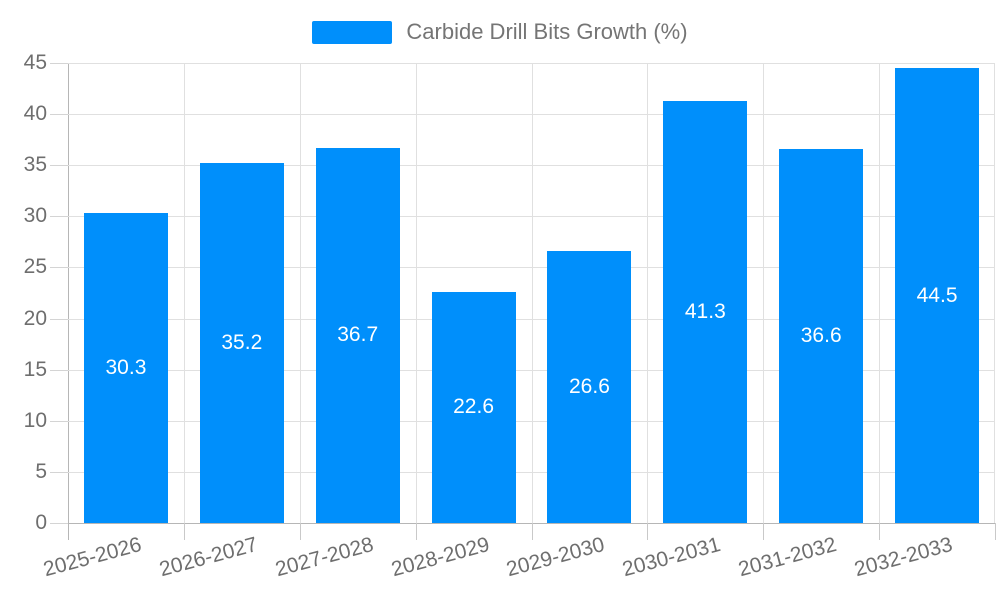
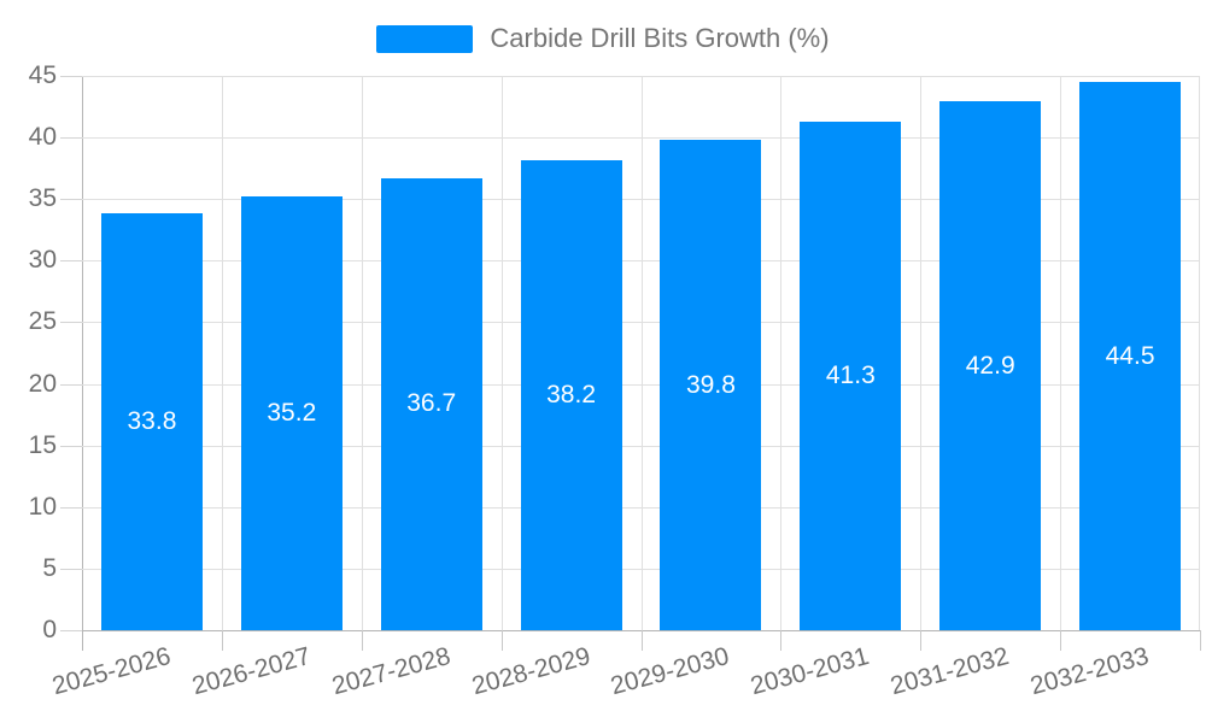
2025-2026: 30.3 -> 33.8
2028-2029: 22.6 -> 38.2
2029-2030: 26.6 -> 39.8
2031-2032: 36.6 -> 42.9
